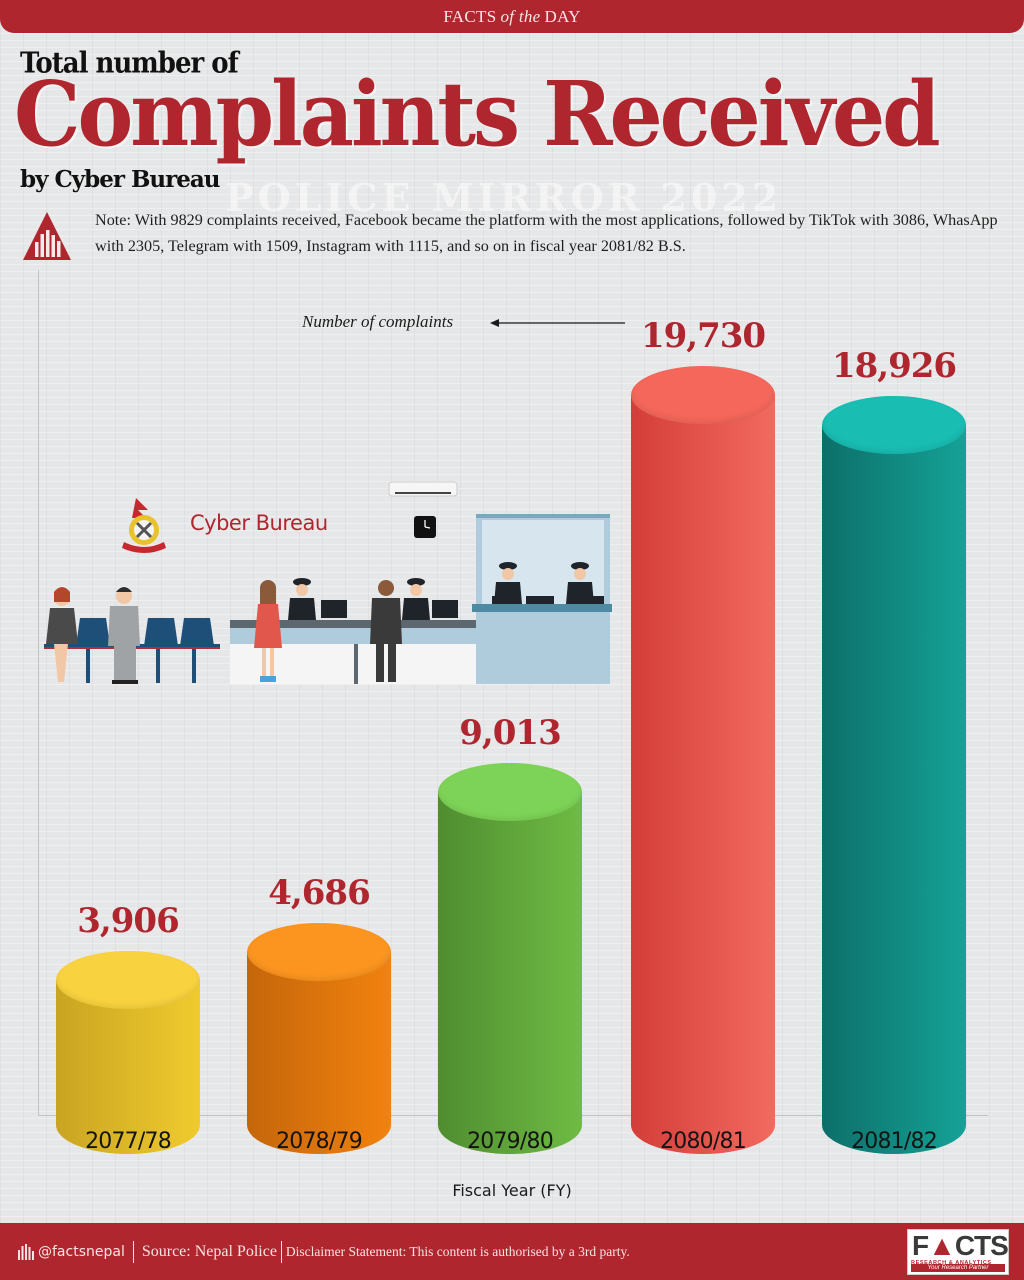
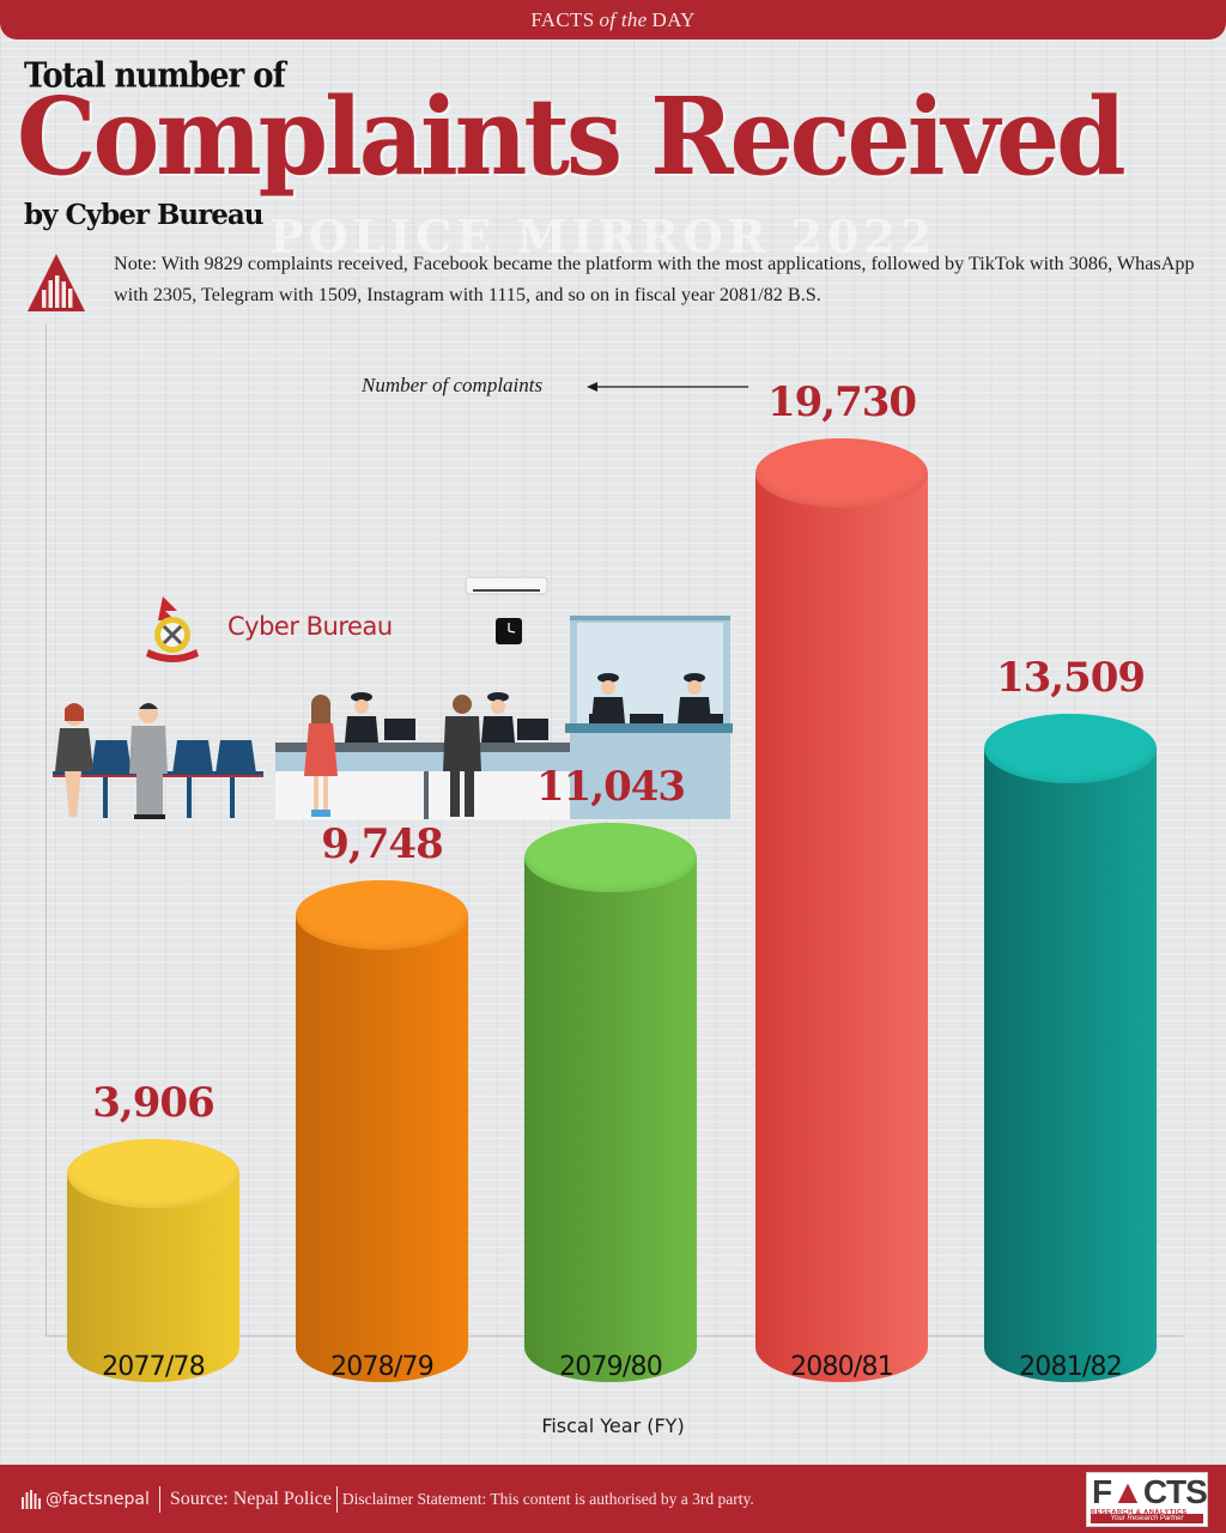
2078/79: 4,686 -> 9,748
2079/80: 9,013 -> 11,043
2081/82: 18,926 -> 13,509
